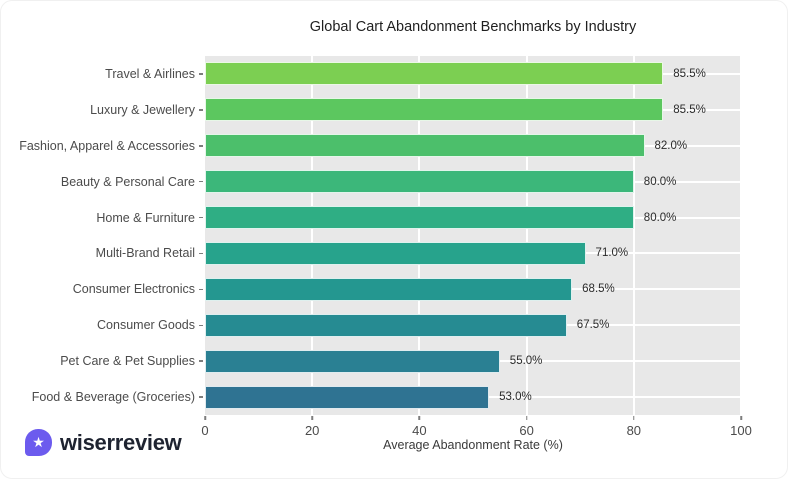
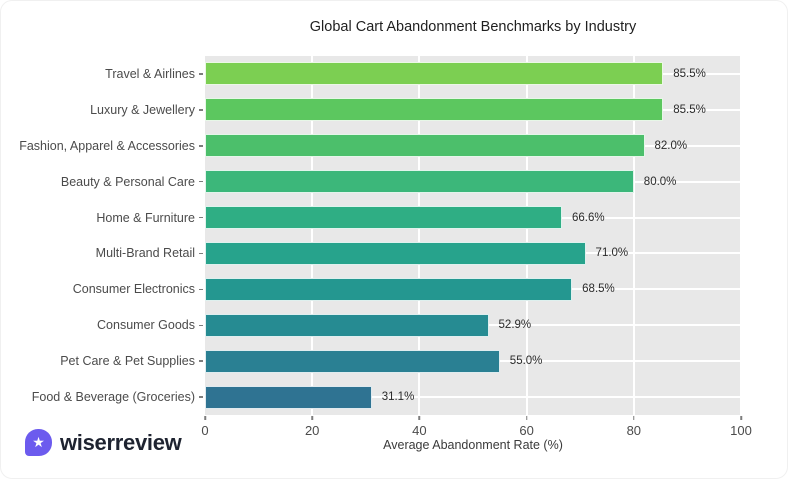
Home & Furniture: 80.0% -> 66.6%
Consumer Goods: 67.5% -> 52.9%
Food & Beverage (Groceries): 53.0% -> 31.1%
